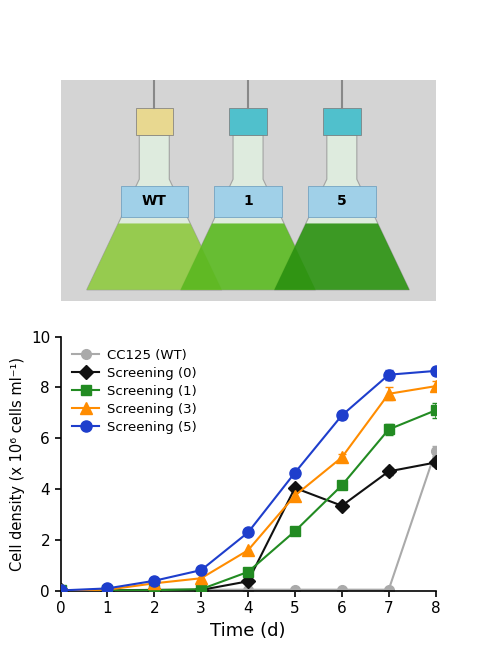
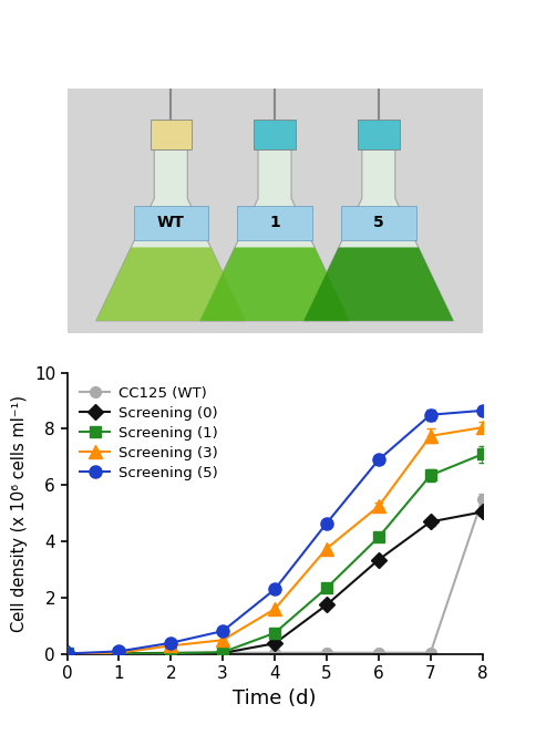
Screening (0)/5: 4.05 -> 1.75
